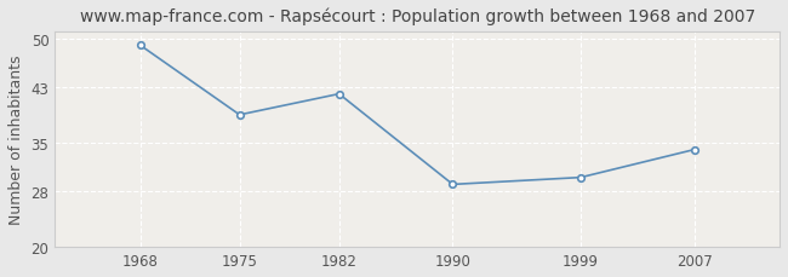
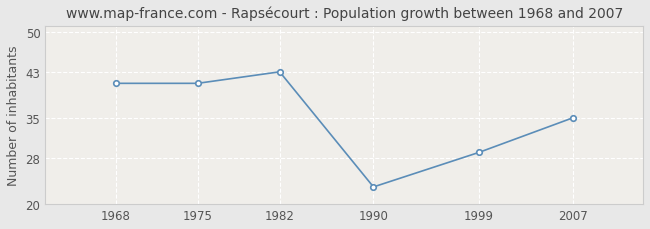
1968: 49 -> 41
1975: 39 -> 41
1982: 42 -> 43
1990: 29 -> 23
1999: 30 -> 29
2007: 34 -> 35
